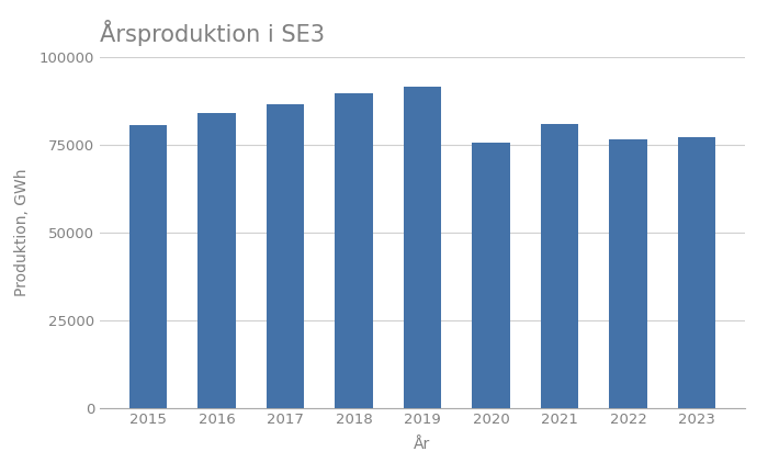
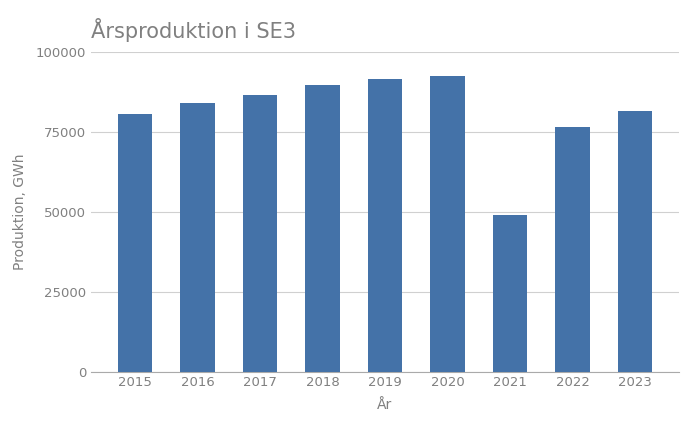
2020: 75500 -> 92500
2021: 81000 -> 49000
2023: 77000 -> 81500
